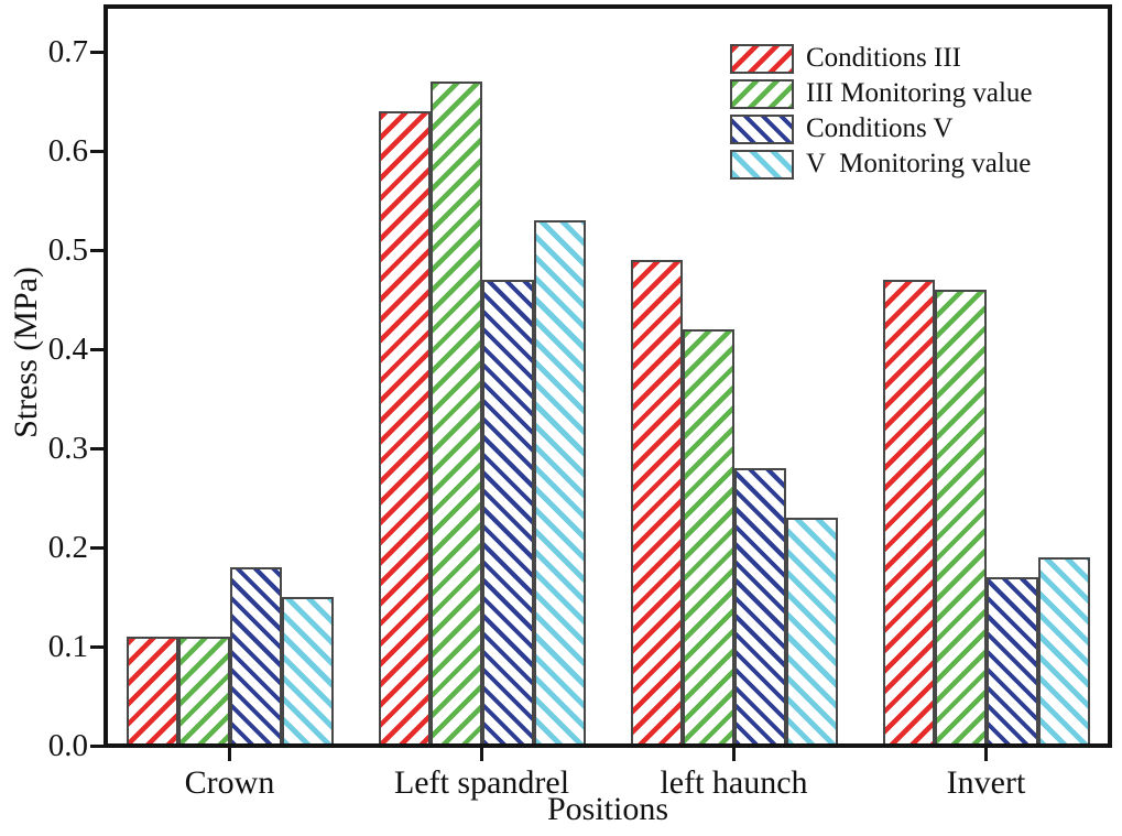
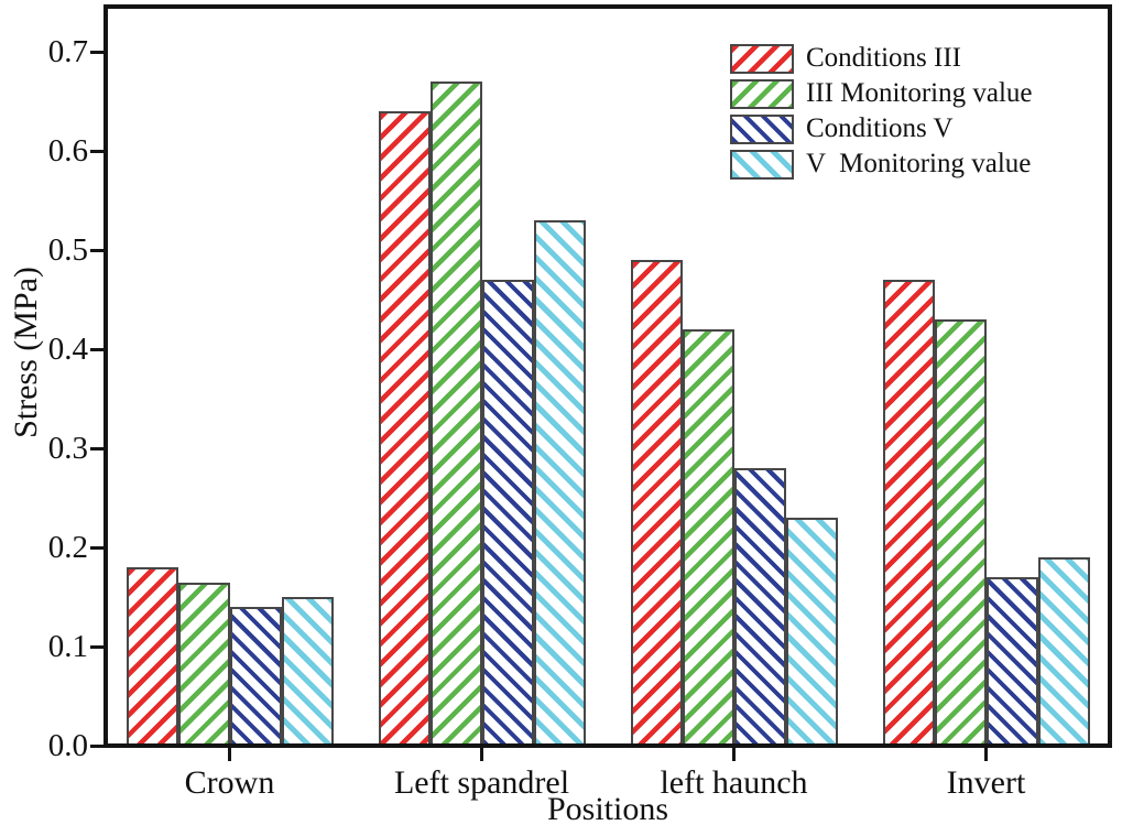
Conditions III/Crown: 0.11 -> 0.18
III Monitoring value/Crown: 0.11 -> 0.17
Conditions V/Crown: 0.18 -> 0.14
III Monitoring value/Invert: 0.46 -> 0.43
